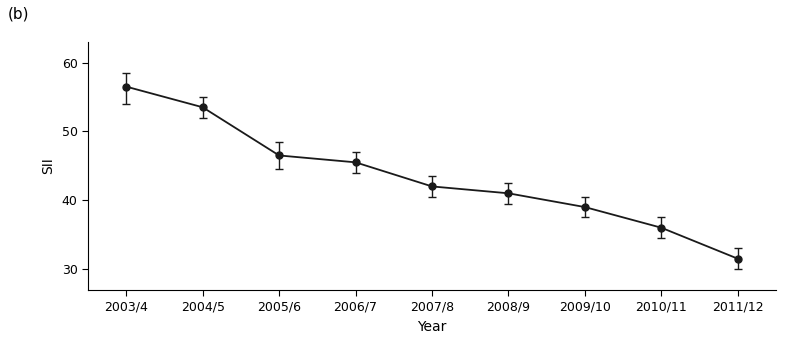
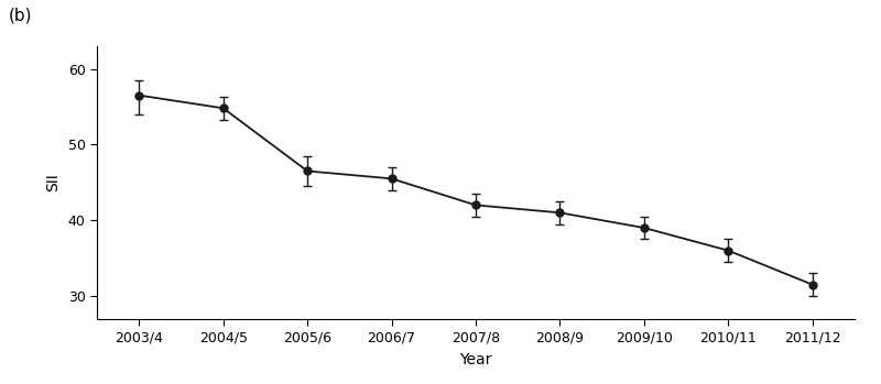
2004/5: 53.5 -> 54.8
